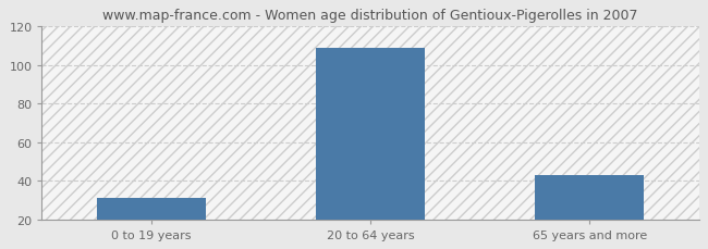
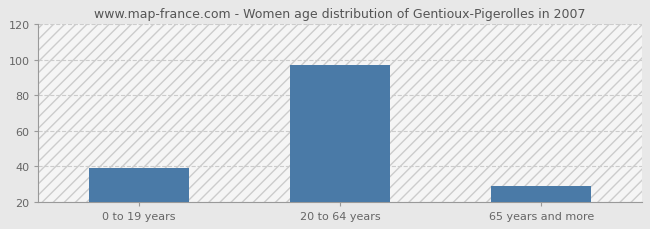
0 to 19 years: 31 -> 39
20 to 64 years: 109 -> 97
65 years and more: 43 -> 29
